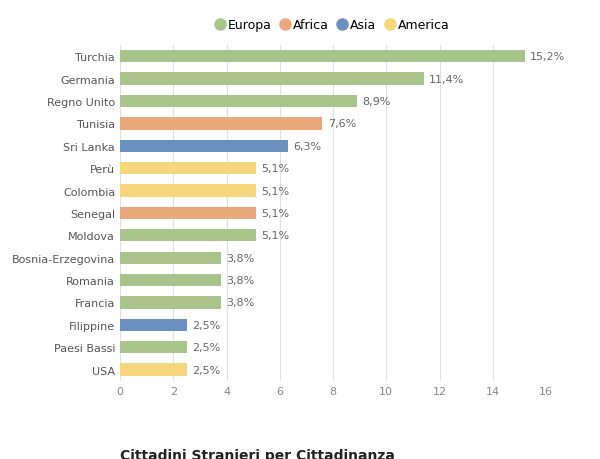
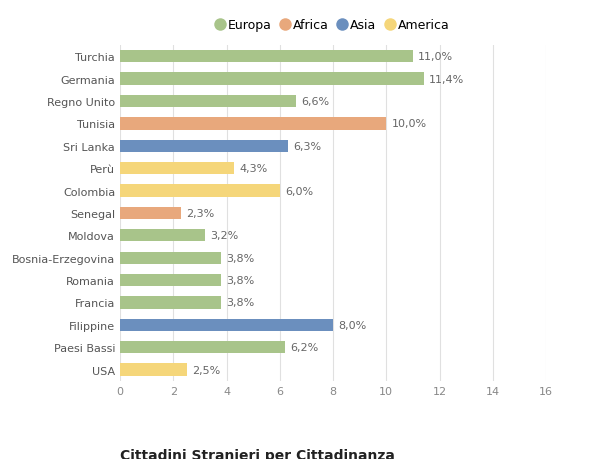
Turchia: 15,2% -> 11,0%
Regno Unito: 8,9% -> 6,6%
Tunisia: 7,6% -> 10,0%
Perù: 5,1% -> 4,3%
Colombia: 5,1% -> 6,0%
Senegal: 5,1% -> 2,3%
Moldova: 5,1% -> 3,2%
Filippine: 2,5% -> 8,0%
Paesi Bassi: 2,5% -> 6,2%
